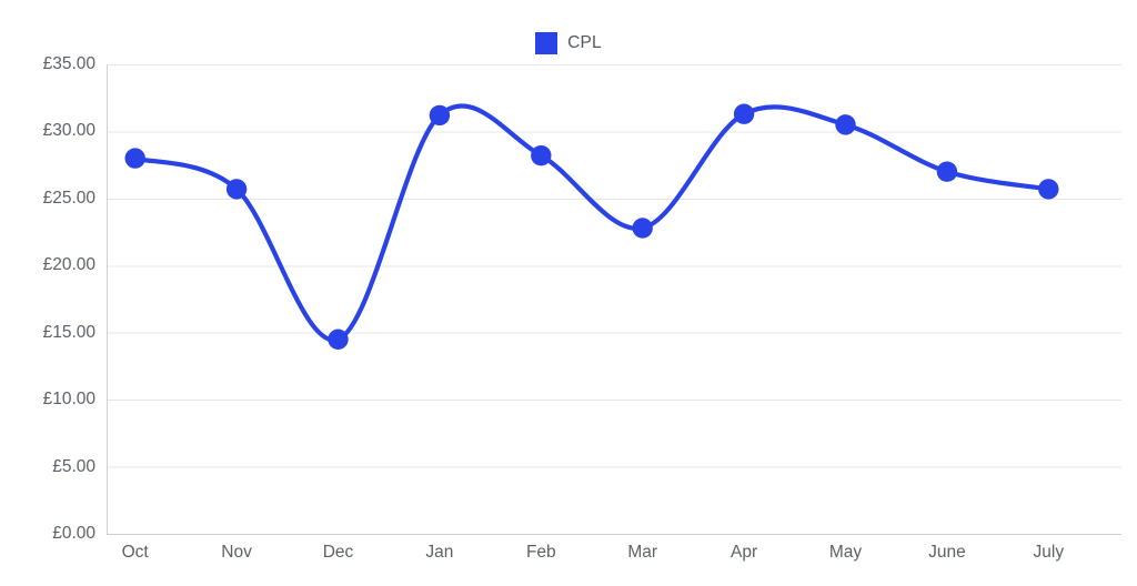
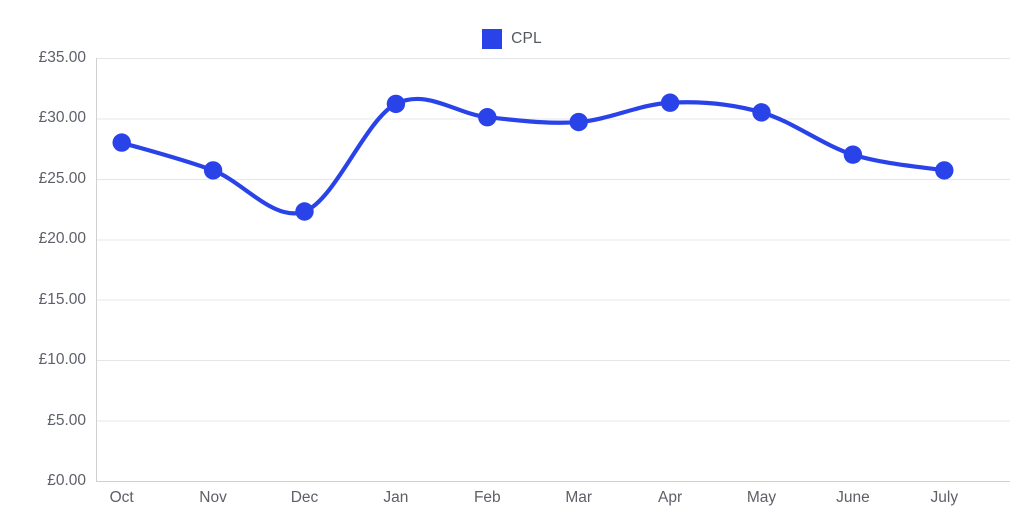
Dec: £14.5 -> £22.3
Feb: £28.2 -> £30.1
Mar: £22.8 -> £29.7
